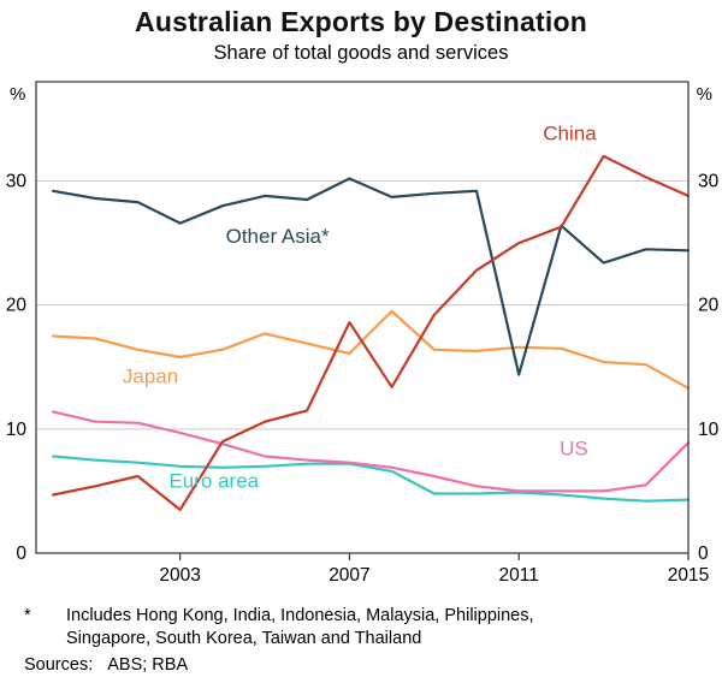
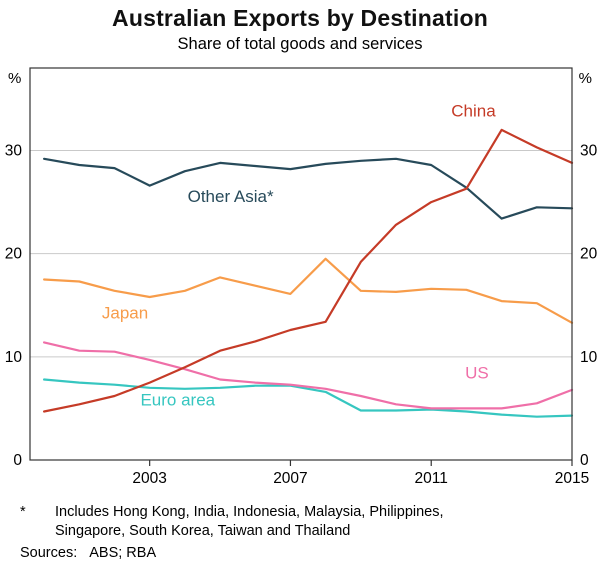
China/2003: 3.5 -> 7.5
Other Asia*/2007: 30.2 -> 28.2
China/2007: 18.6 -> 12.6
Other Asia*/2011: 14.4 -> 28.6
US/2015: 8.9 -> 6.8
